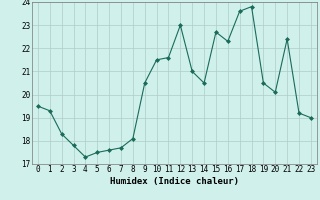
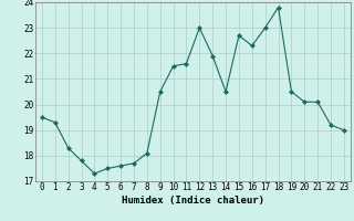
13: 21.0 -> 21.9
17: 23.6 -> 23.0
21: 22.4 -> 20.1
